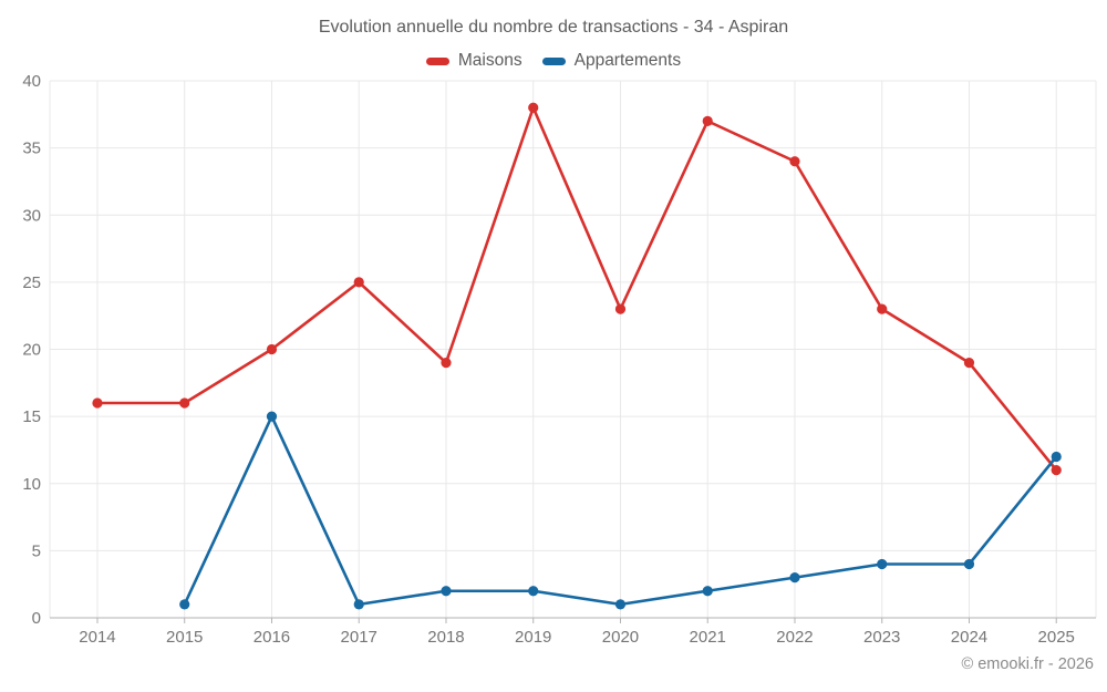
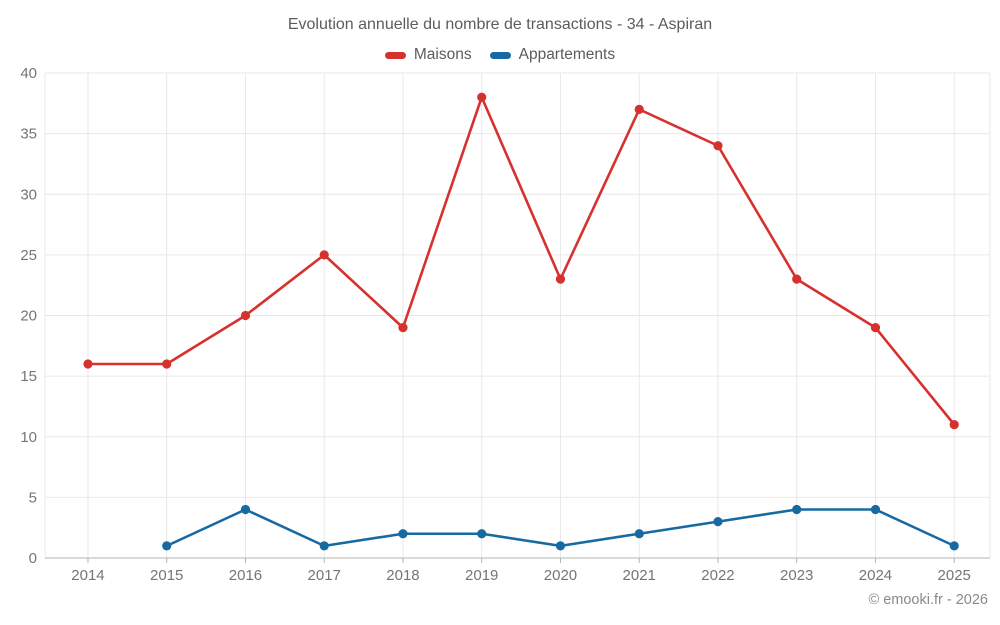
Appartements/2016: 15 -> 4
Appartements/2025: 12 -> 1
